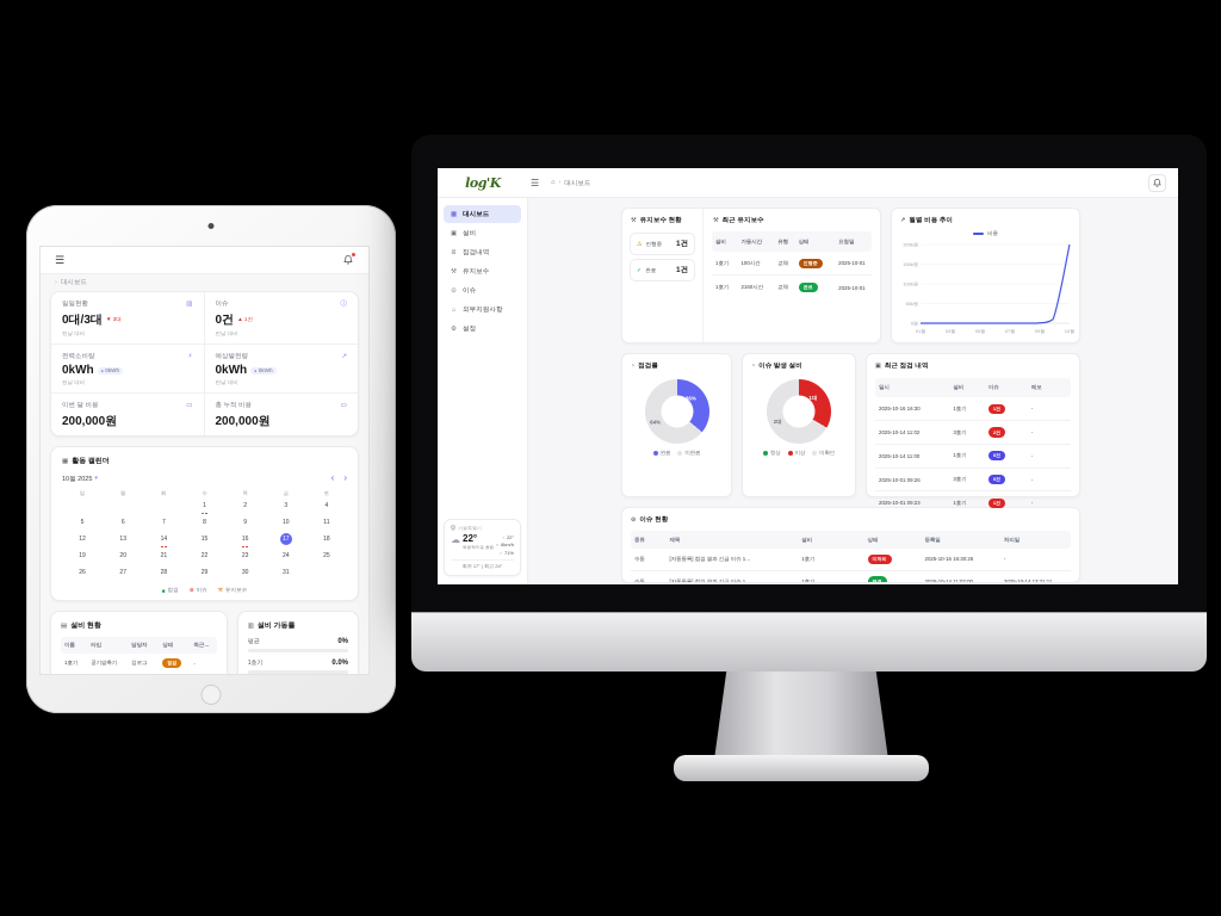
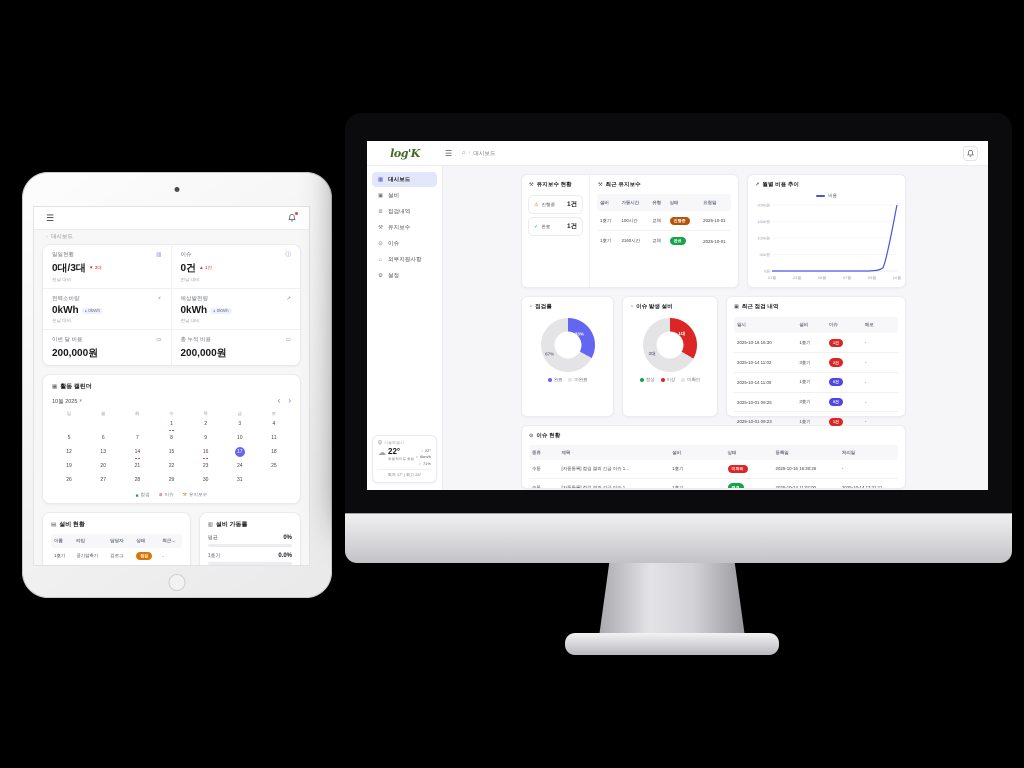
점검률/완료: 36% -> 33%
점검률/미완료: 64% -> 67%
